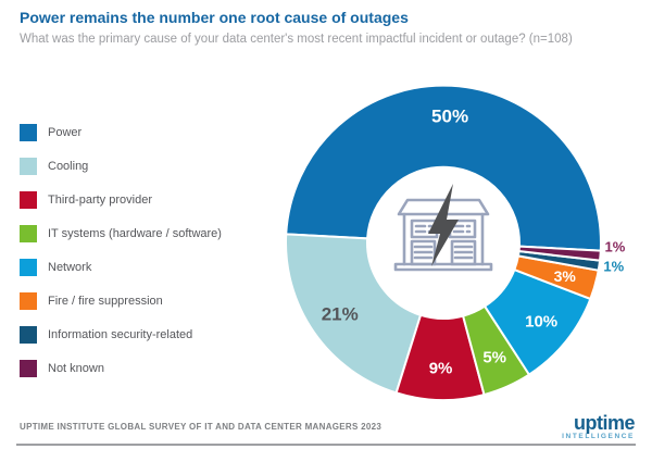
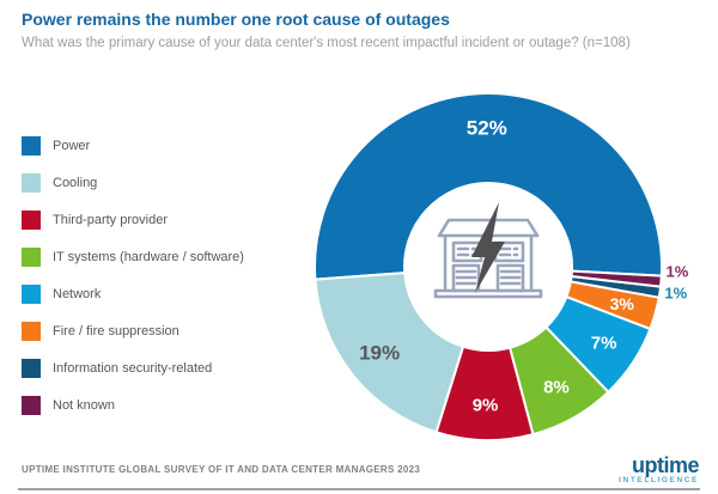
Power: 50% -> 52%
Cooling: 21% -> 19%
IT systems (hardware / software): 5% -> 8%
Network: 10% -> 7%
